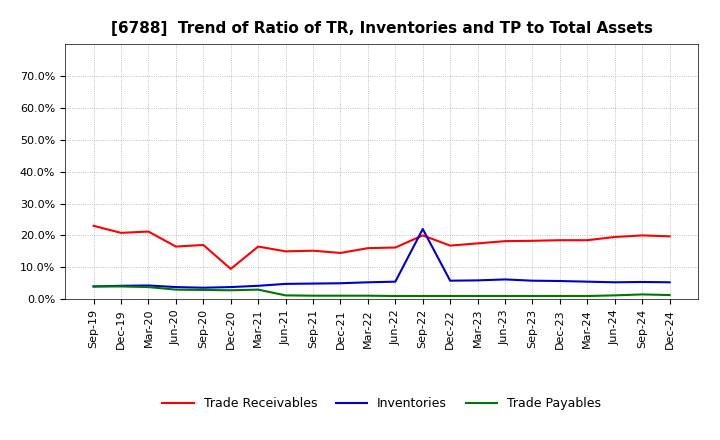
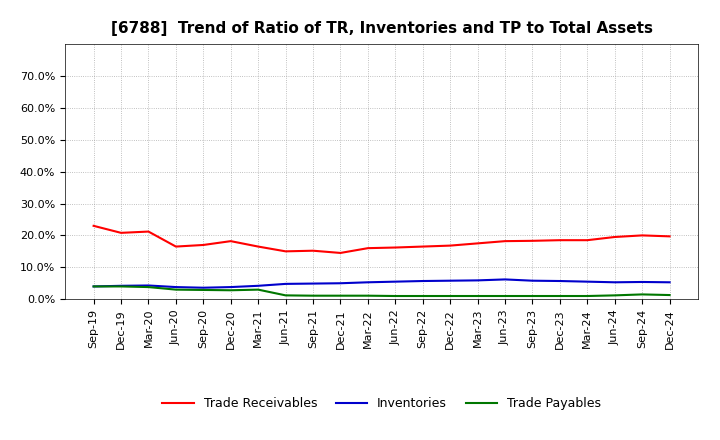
Trade Receivables/Dec-20: 9.5% -> 18.2%
Trade Receivables/Sep-22: 20.0% -> 16.5%
Inventories/Sep-22: 22.0% -> 5.7%
